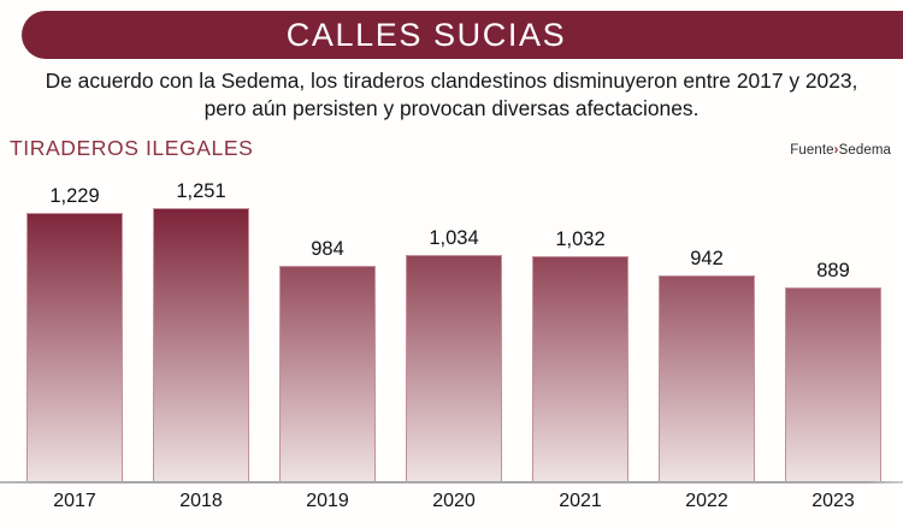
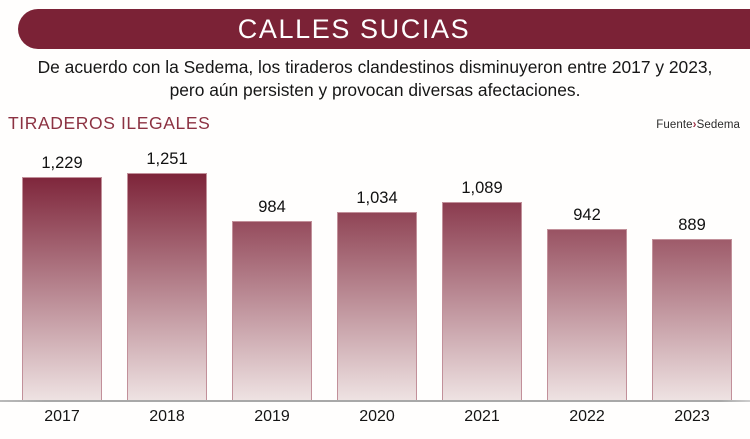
2021: 1,032 -> 1,089
